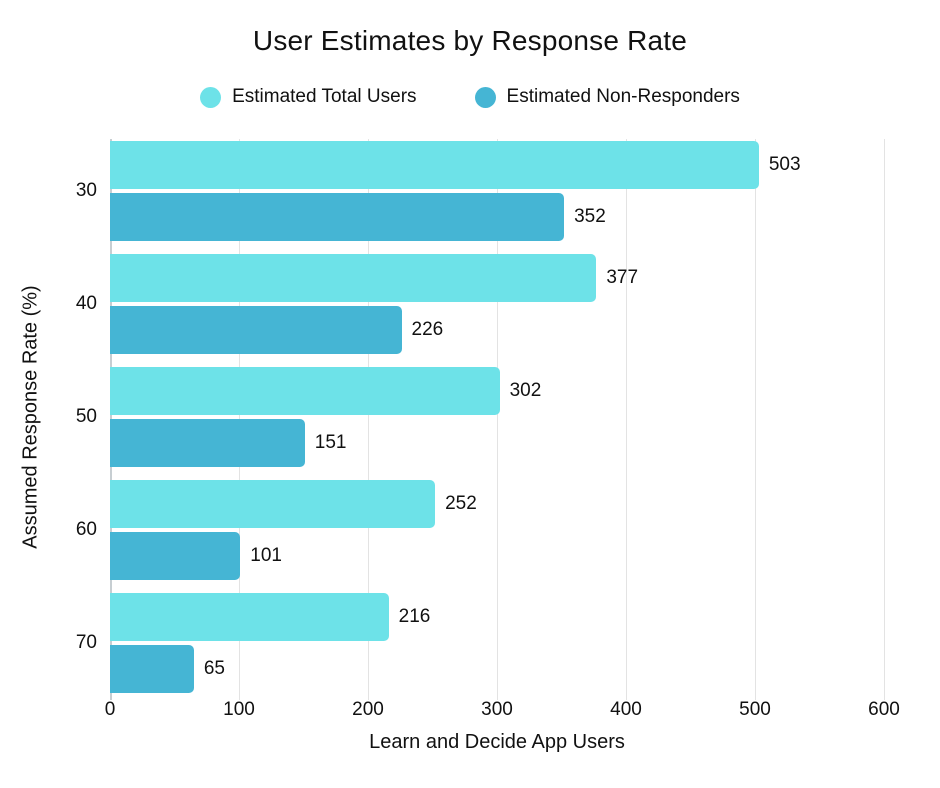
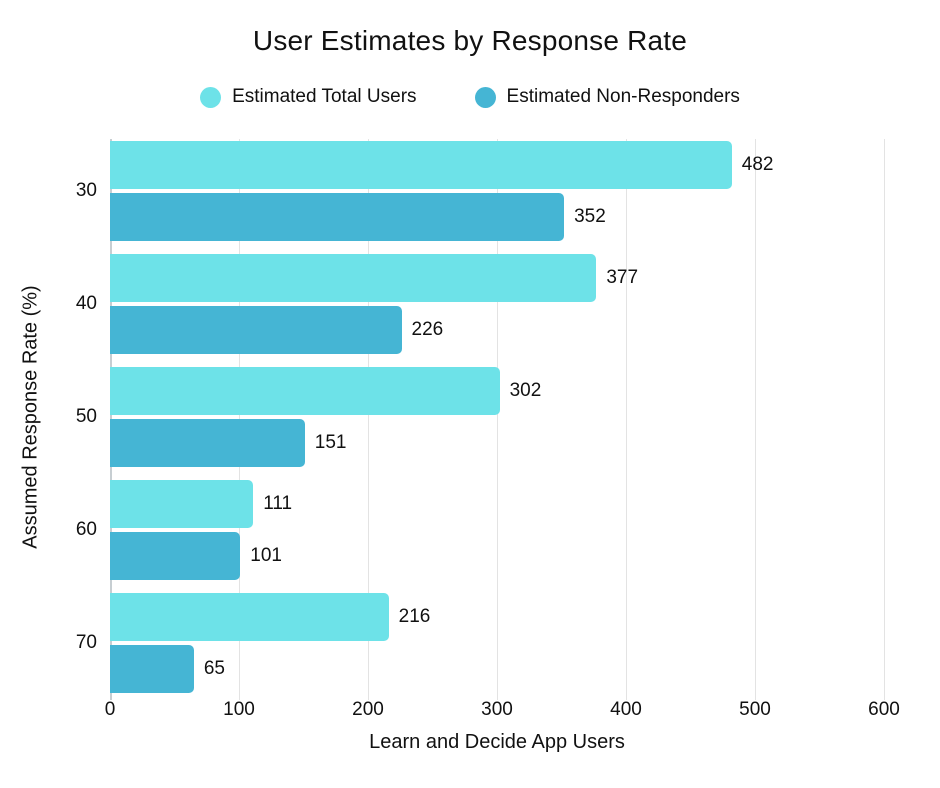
Estimated Total Users/30: 503 -> 482
Estimated Total Users/60: 252 -> 111
